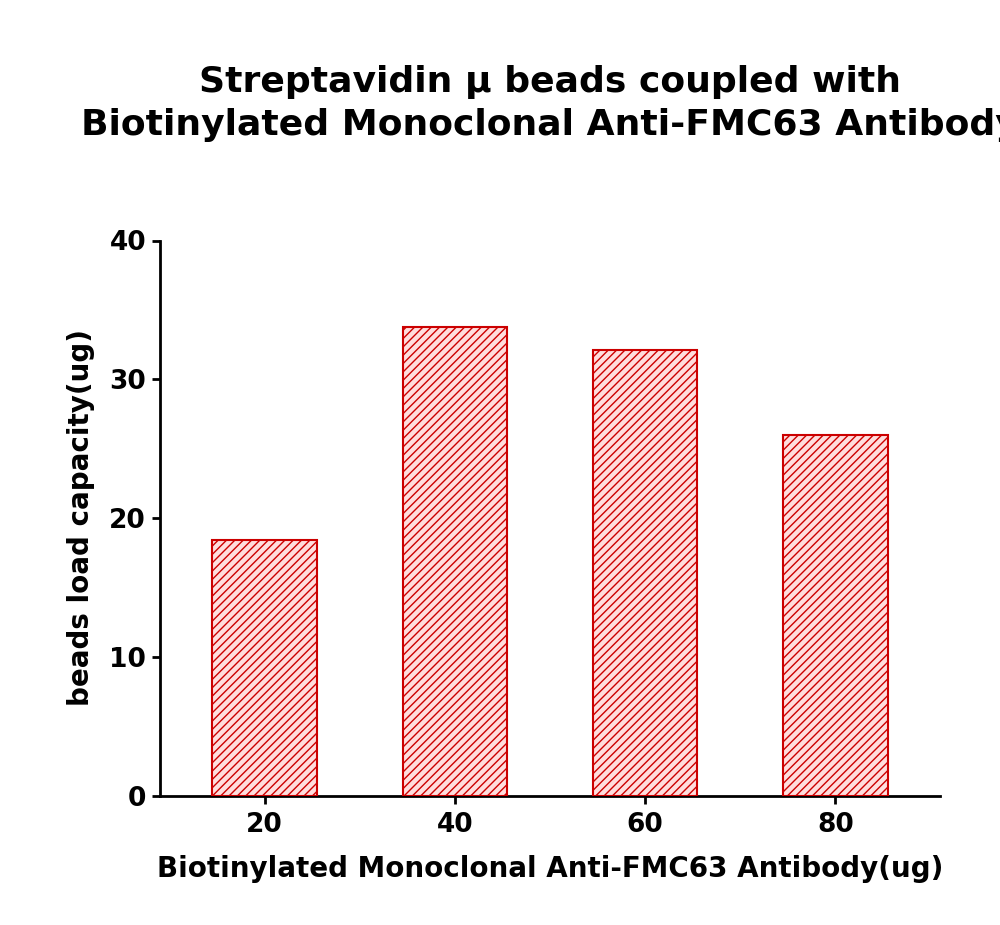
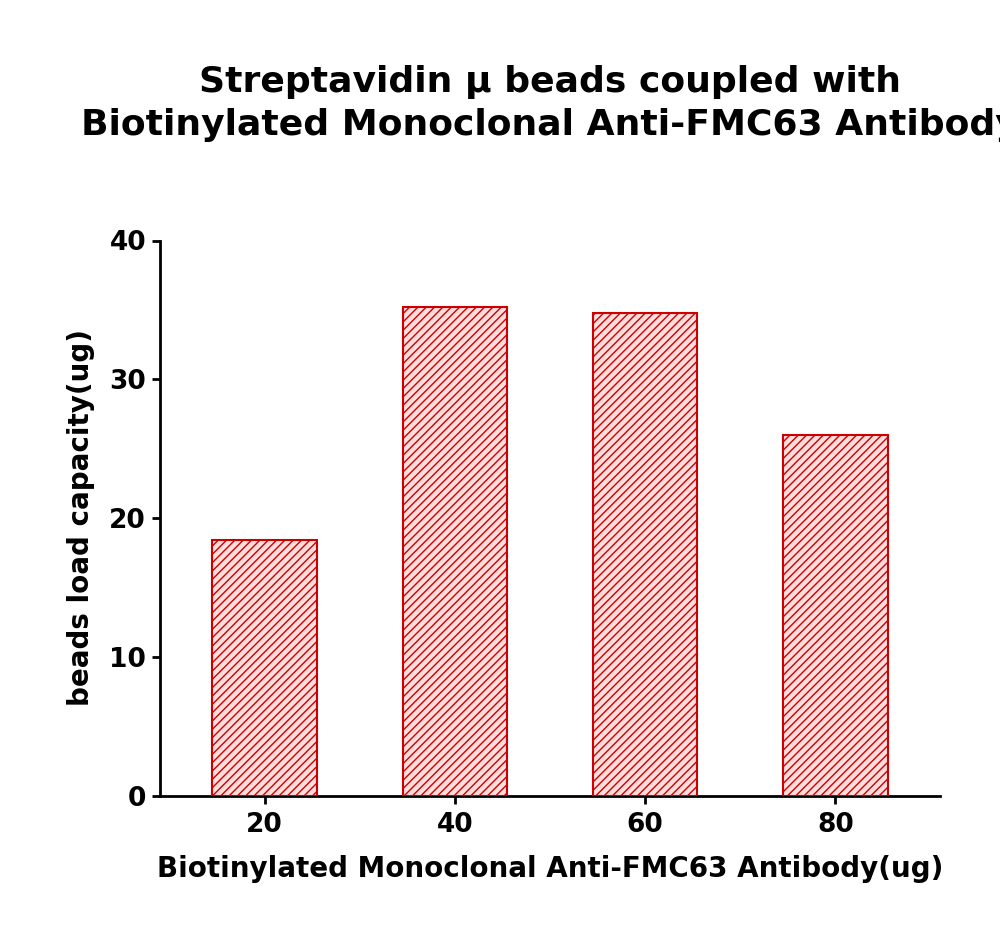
40: 33.8 -> 35.2
60: 32.1 -> 34.8
